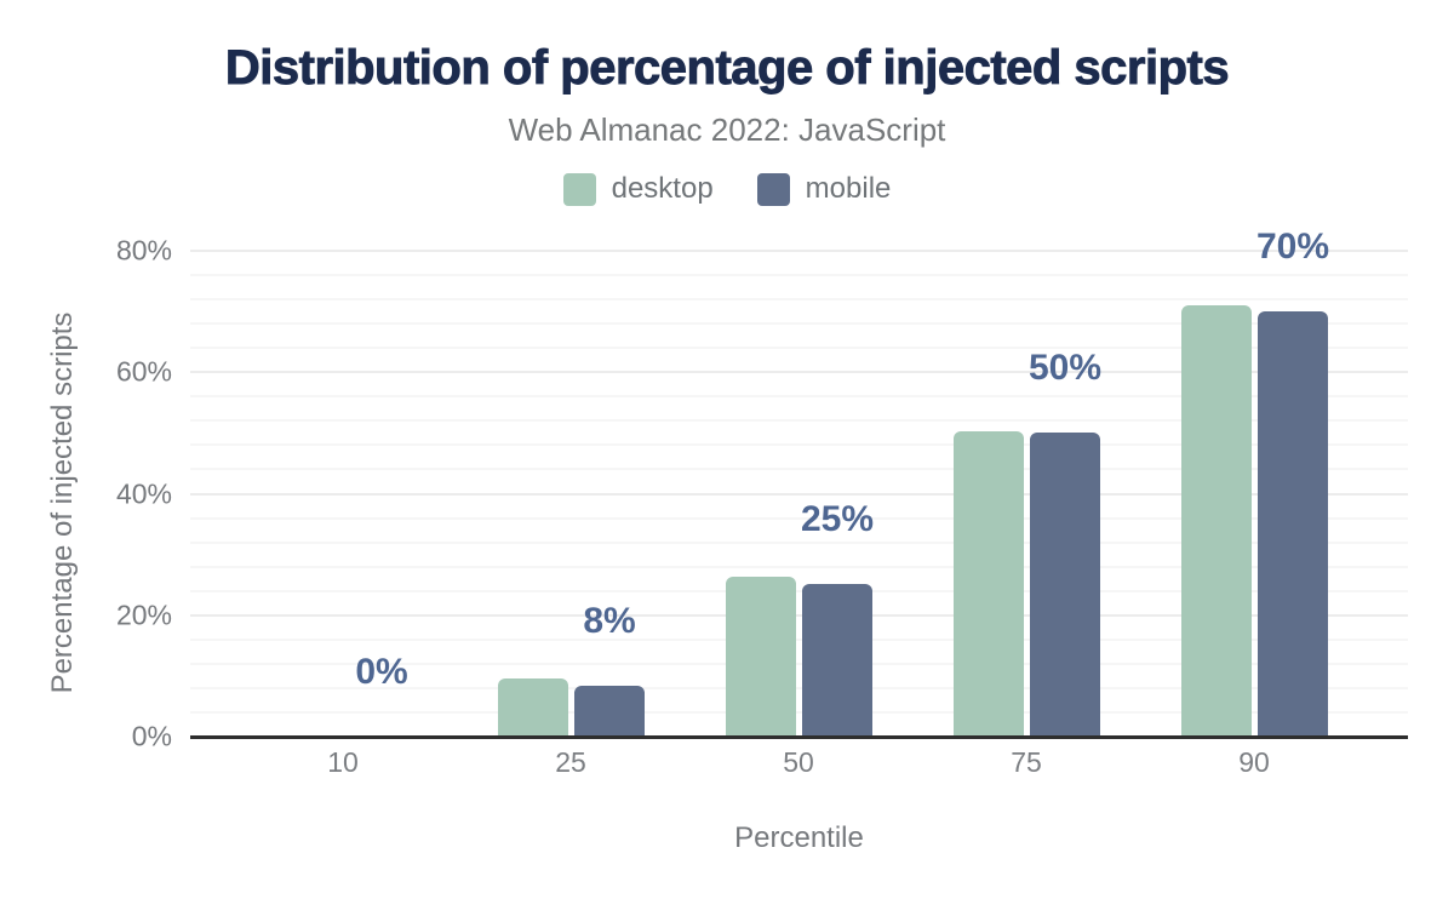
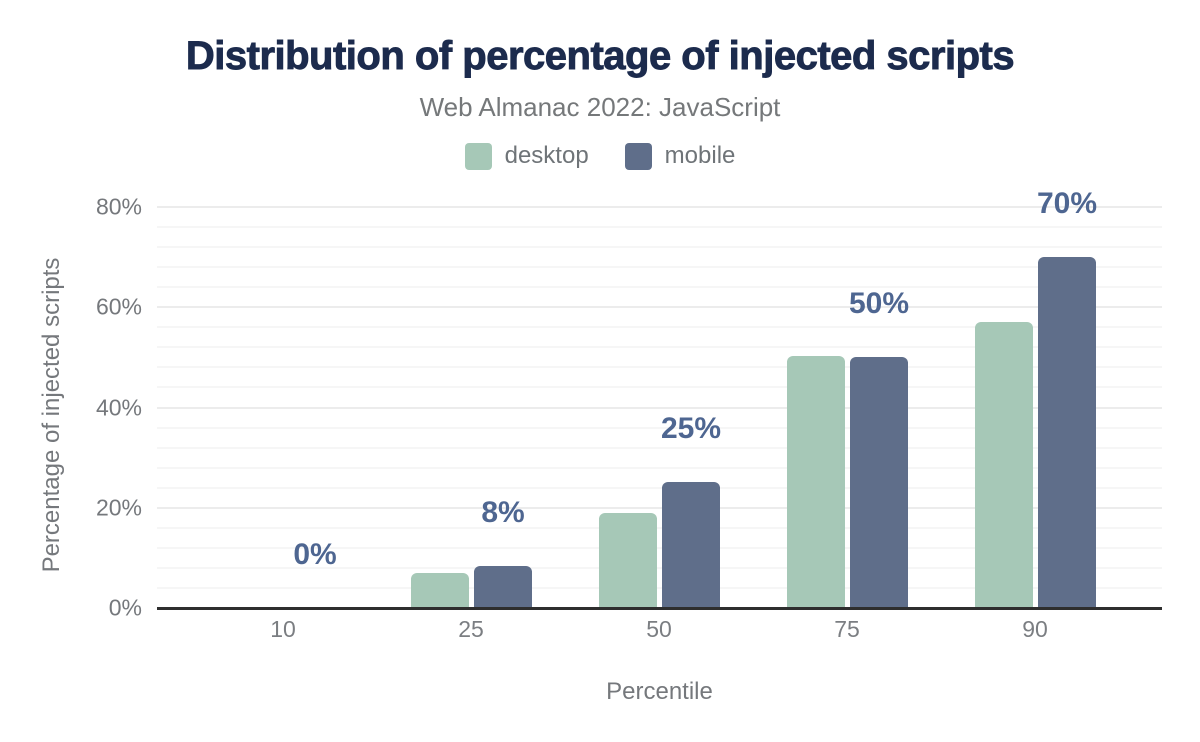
desktop/25: 10% -> 7%
desktop/50: 26% -> 19%
desktop/90: 71% -> 57%
